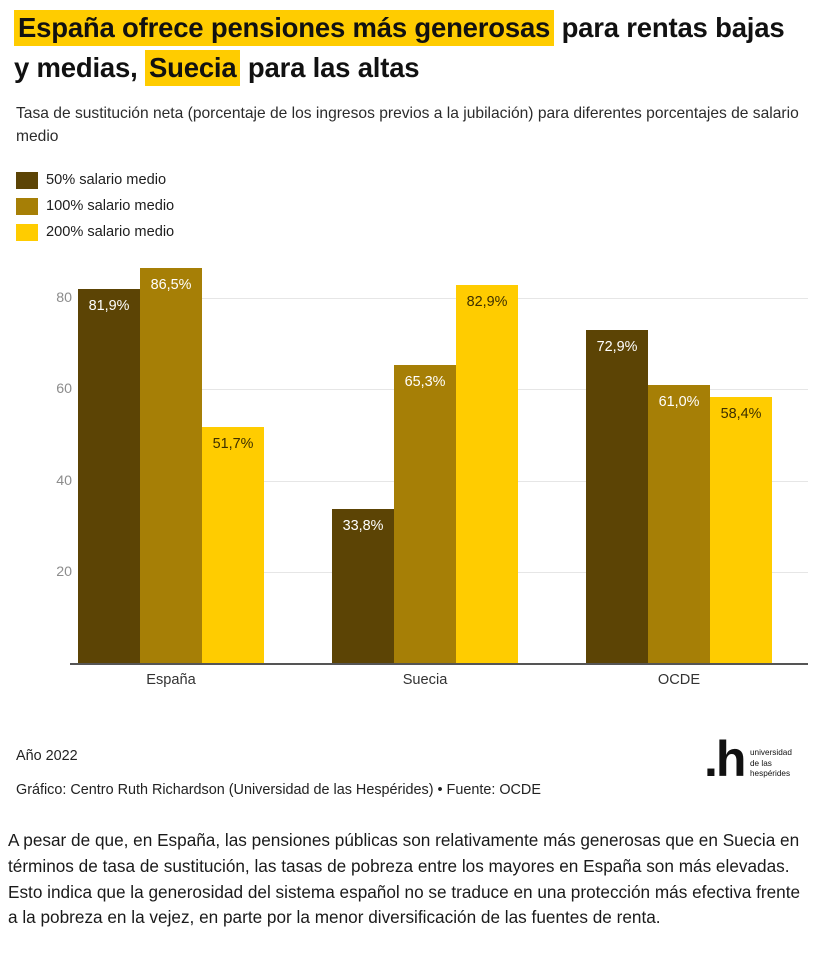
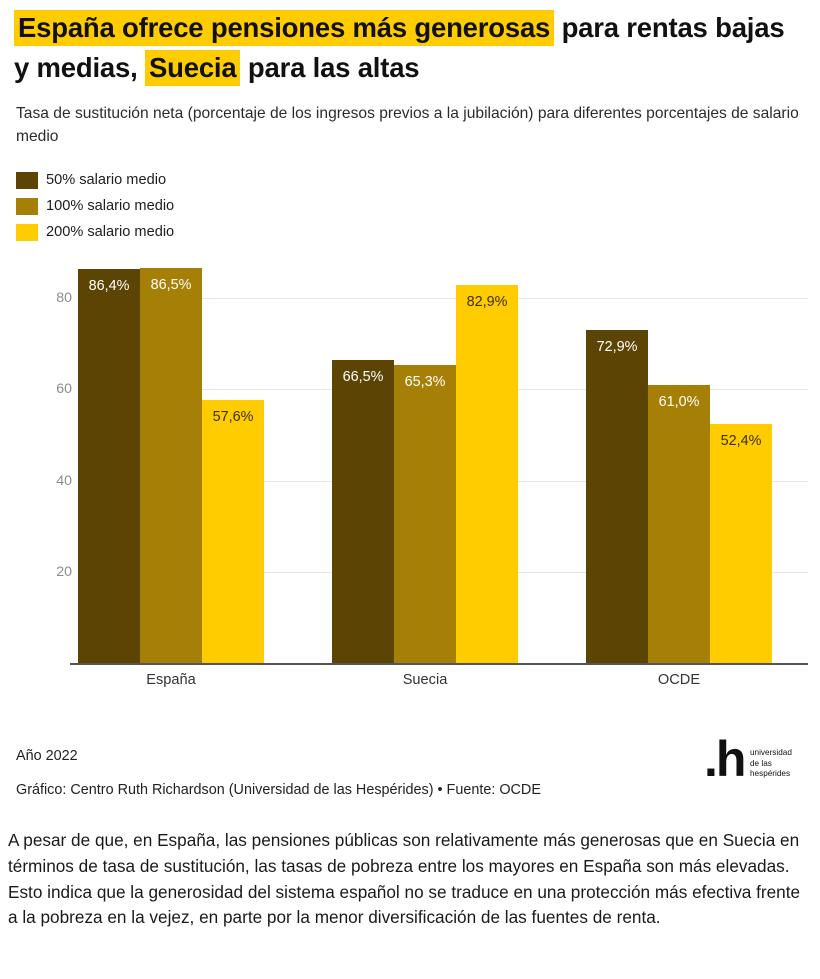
50% salario medio/España: 81,9% -> 86,4%
200% salario medio/España: 51,7% -> 57,6%
50% salario medio/Suecia: 33,8% -> 66,5%
200% salario medio/OCDE: 58,4% -> 52,4%
